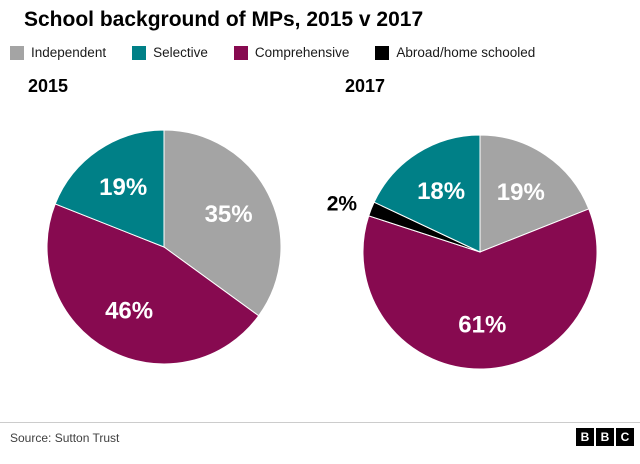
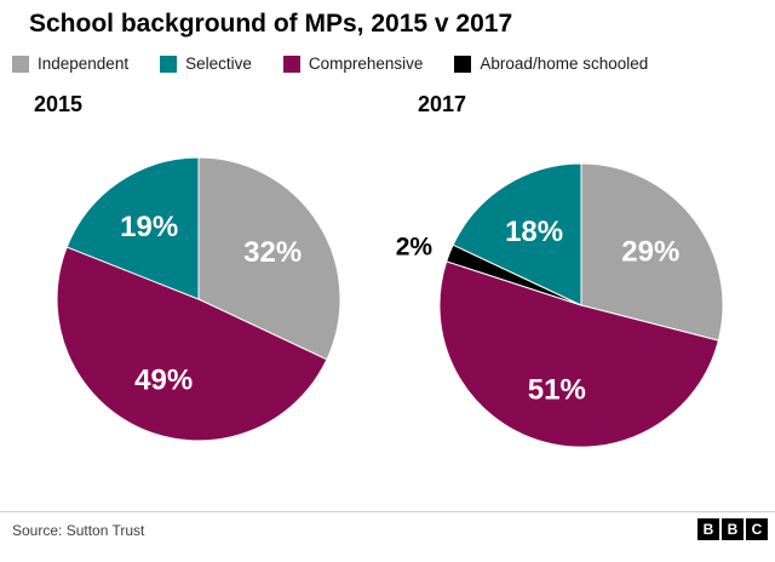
2015/Independent: 35% -> 32%
2015/Comprehensive: 46% -> 49%
2017/Independent: 19% -> 29%
2017/Comprehensive: 61% -> 51%
